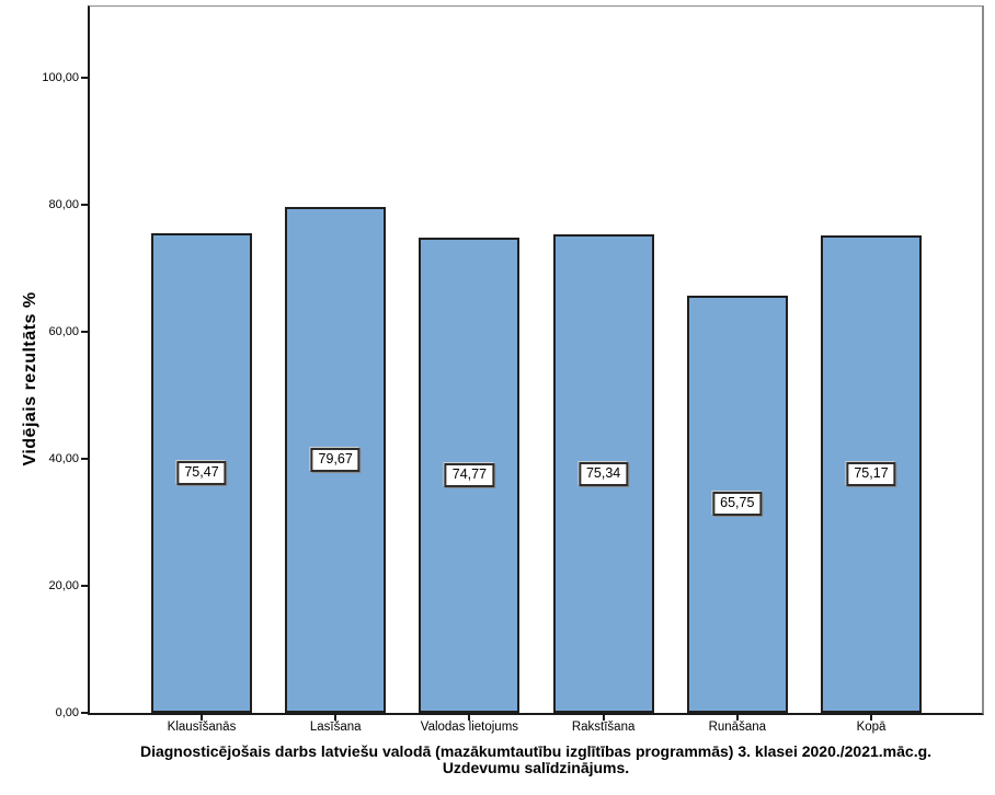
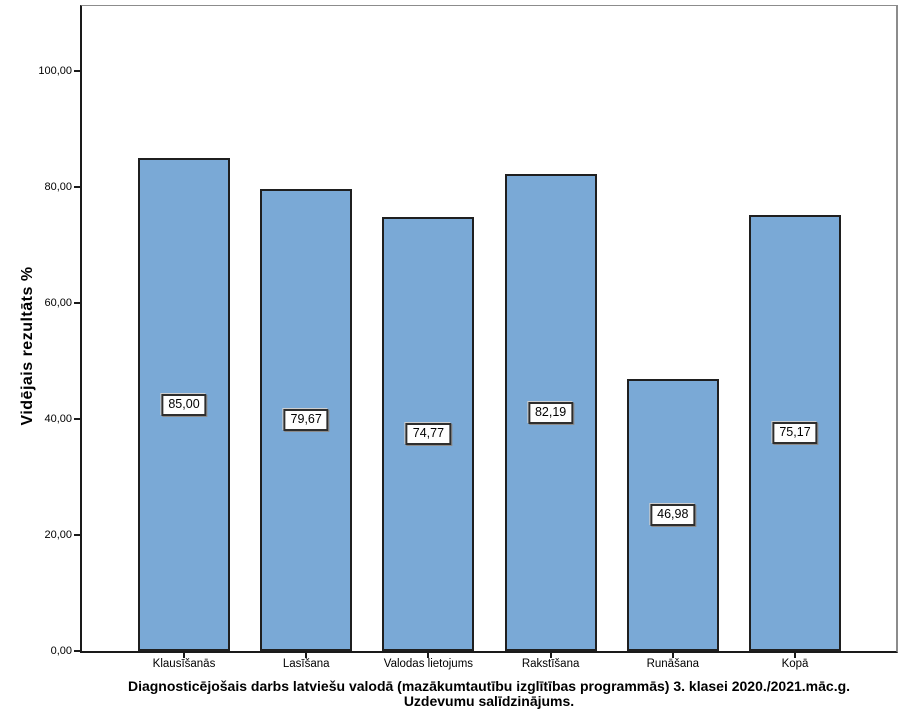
Klausīšanās: 75,47 -> 85,00
Rakstīšana: 75,34 -> 82,19
Runāšana: 65,75 -> 46,98
